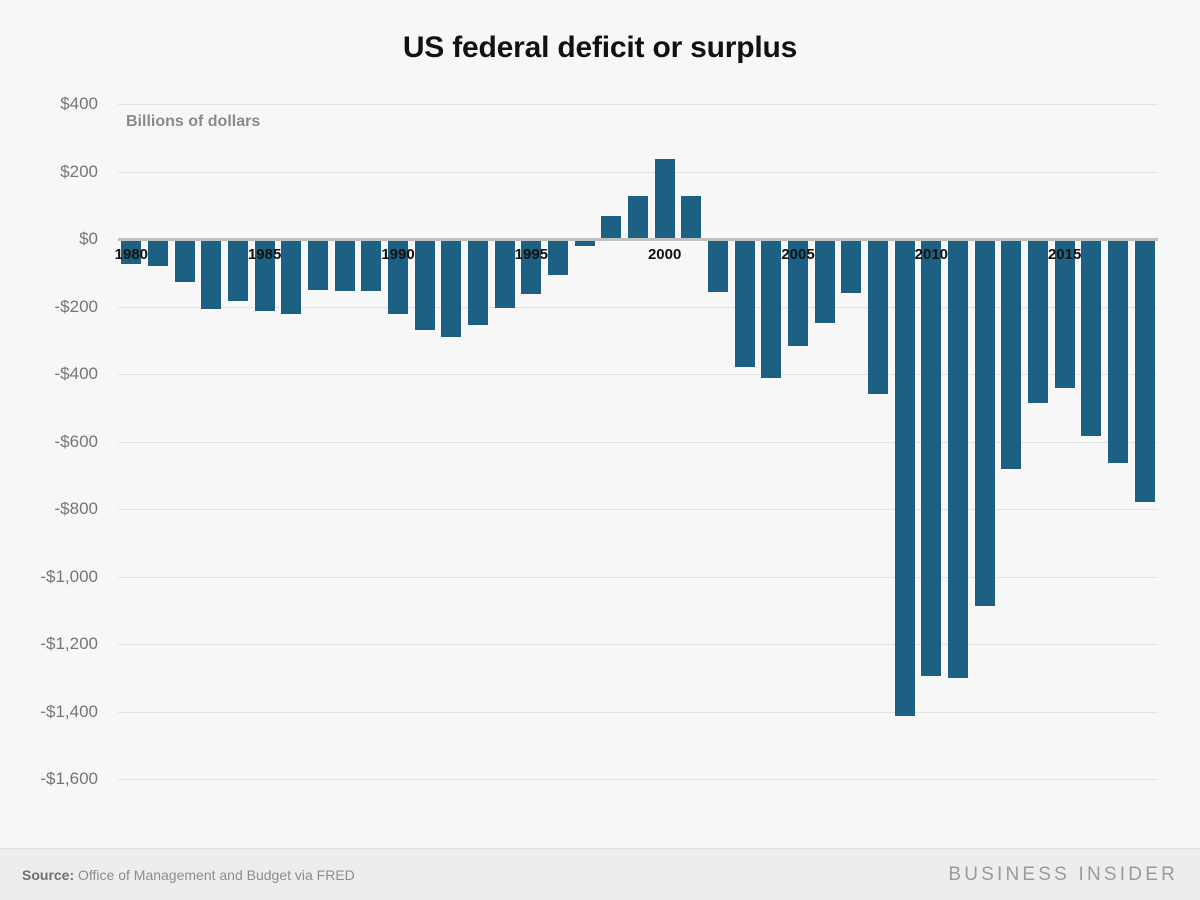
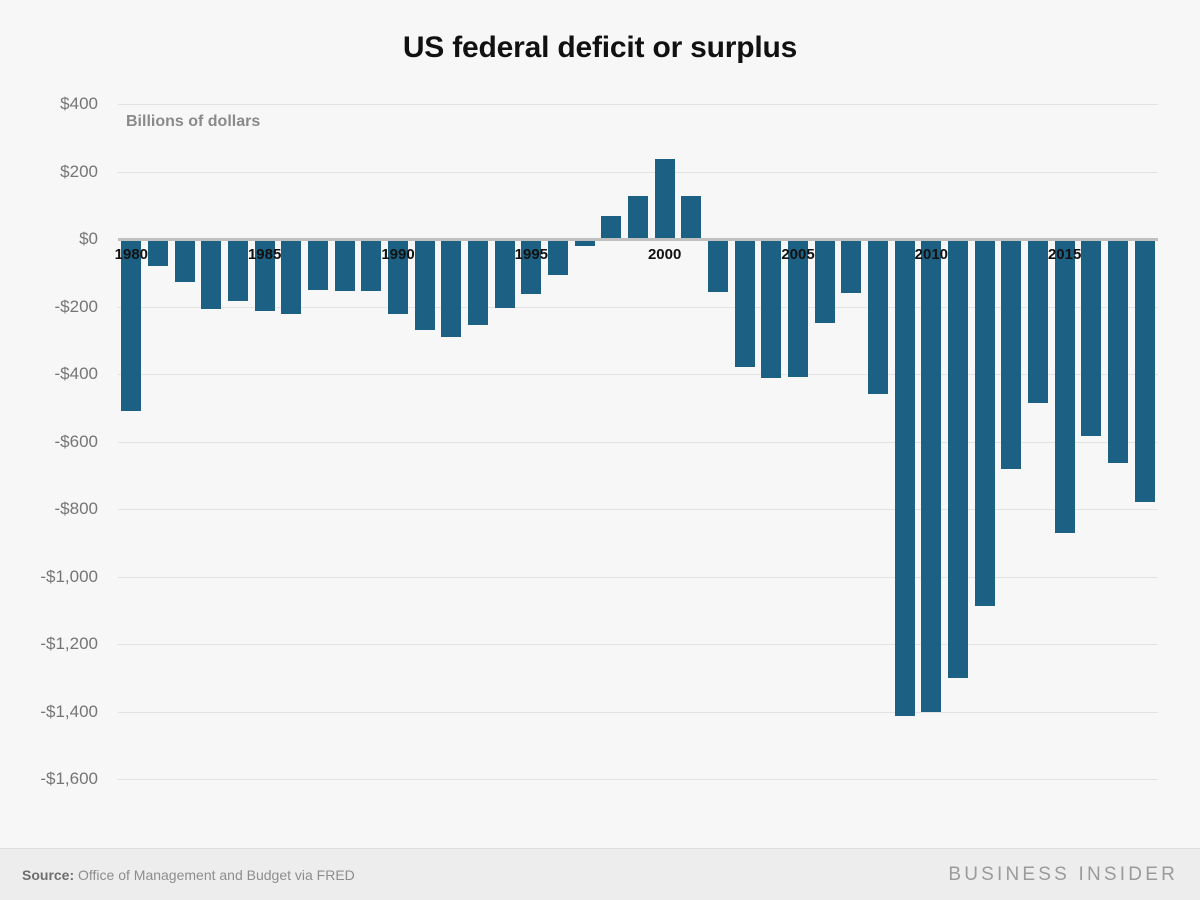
1980: -$70 -> -$510
2005: -$320 -> -$410
2010: -$1290 -> -$1400
2015: -$440 -> -$870
